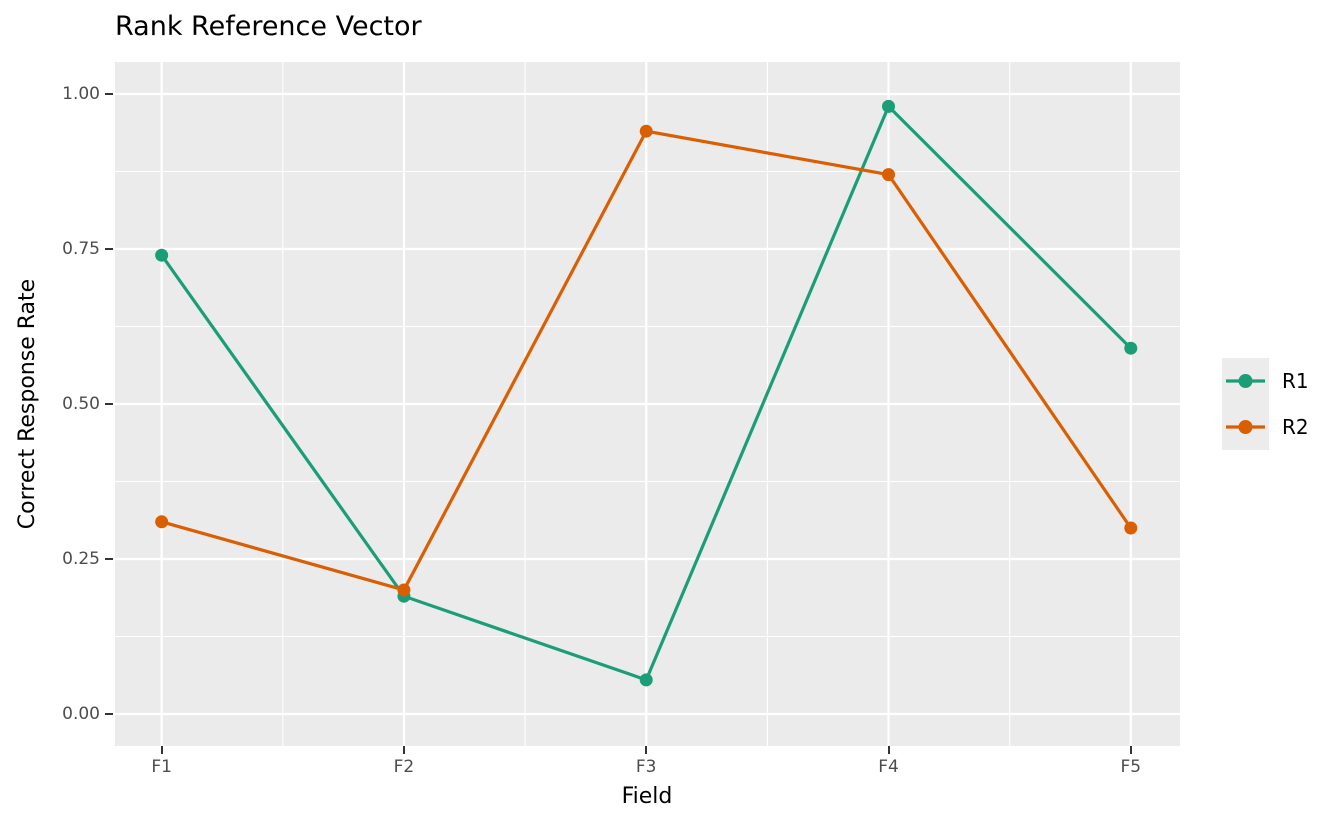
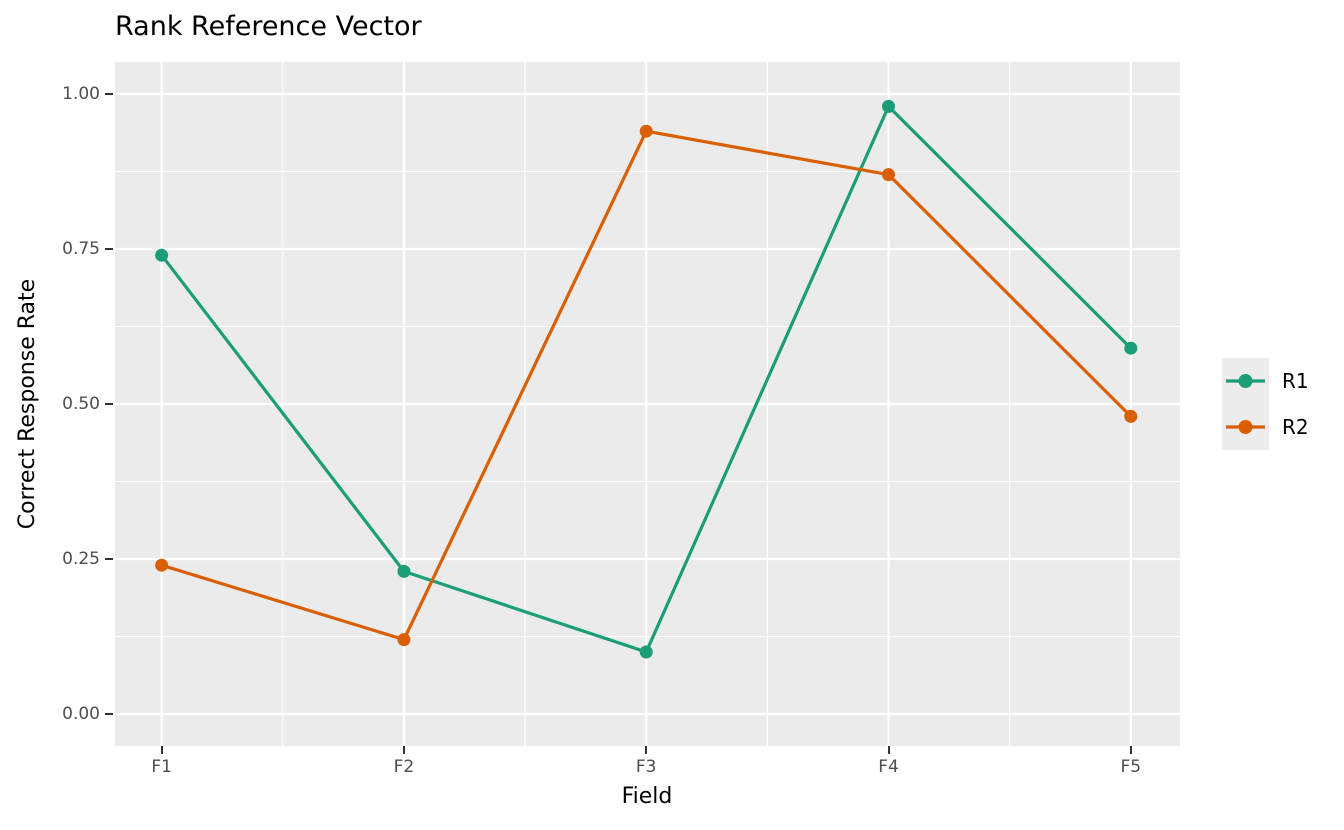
R2/F1: 0.31 -> 0.24
R1/F2: 0.19 -> 0.23
R2/F2: 0.20 -> 0.12
R1/F3: 0.06 -> 0.10
R2/F5: 0.30 -> 0.48
